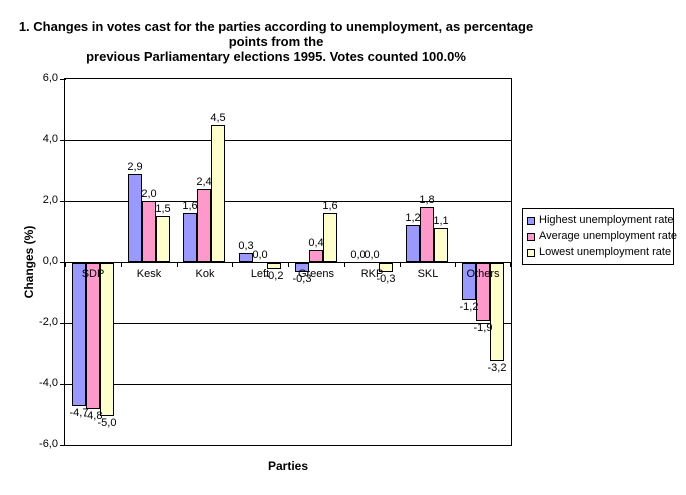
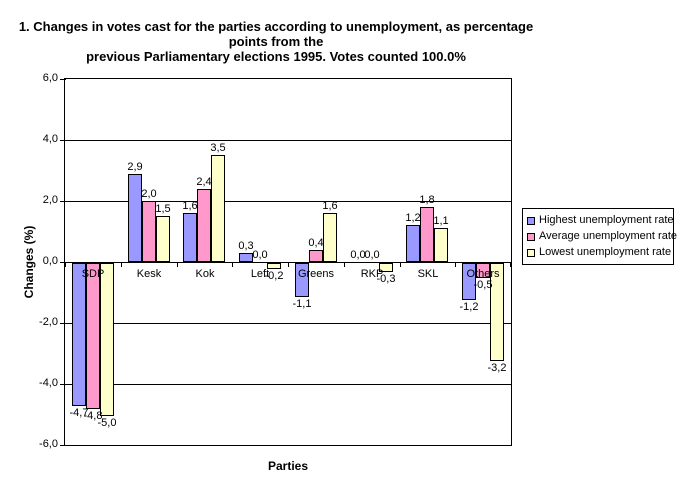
Lowest unemployment rate/Kok: 4,5 -> 3,5
Highest unemployment rate/Greens: -0,3 -> -1,1
Average unemployment rate/Others: -1,9 -> -0,5
